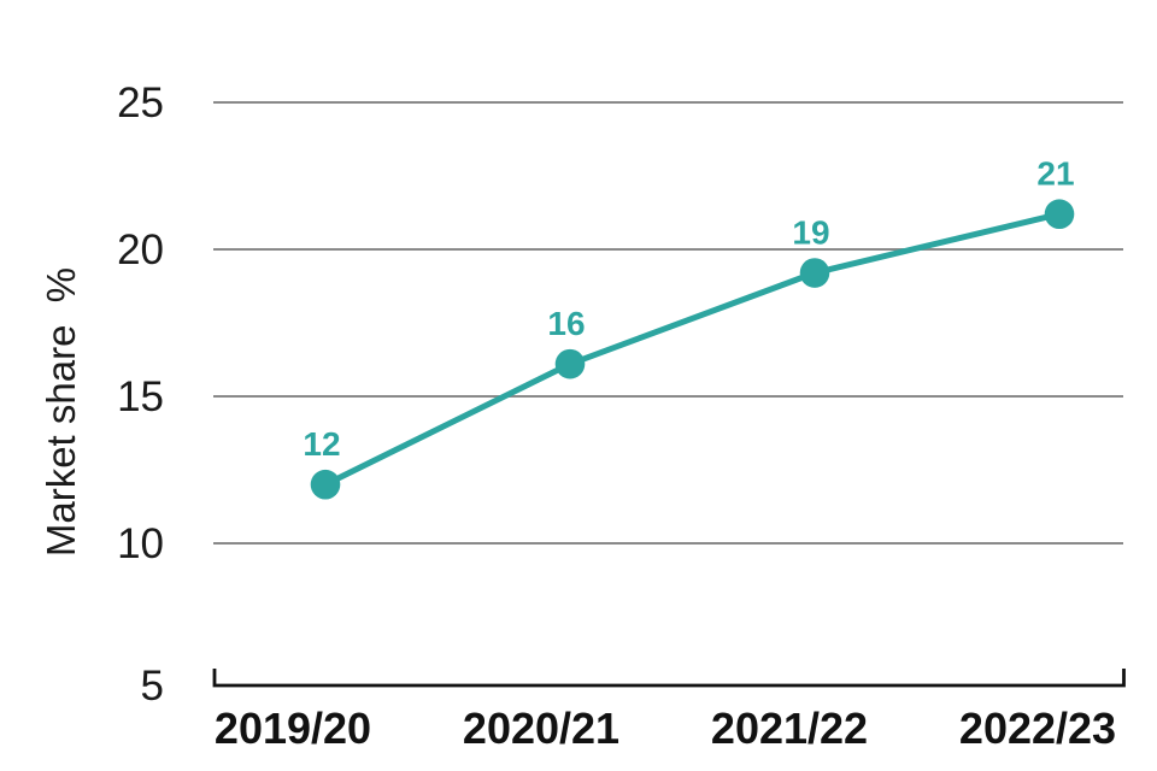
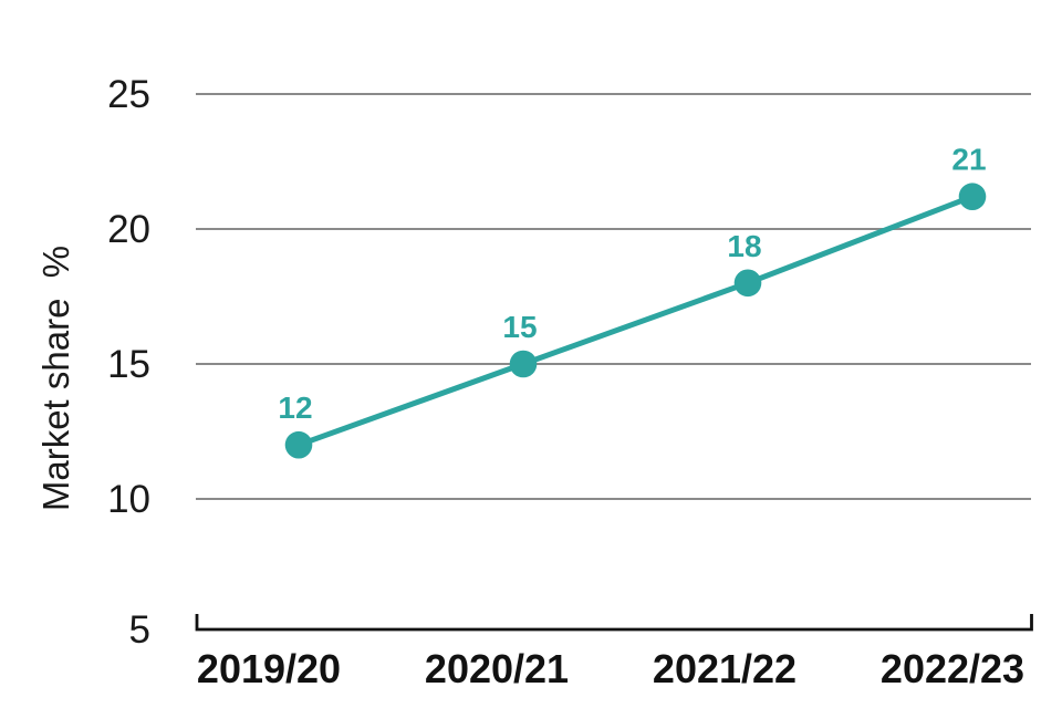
2020/21: 16 -> 15
2021/22: 19 -> 18
